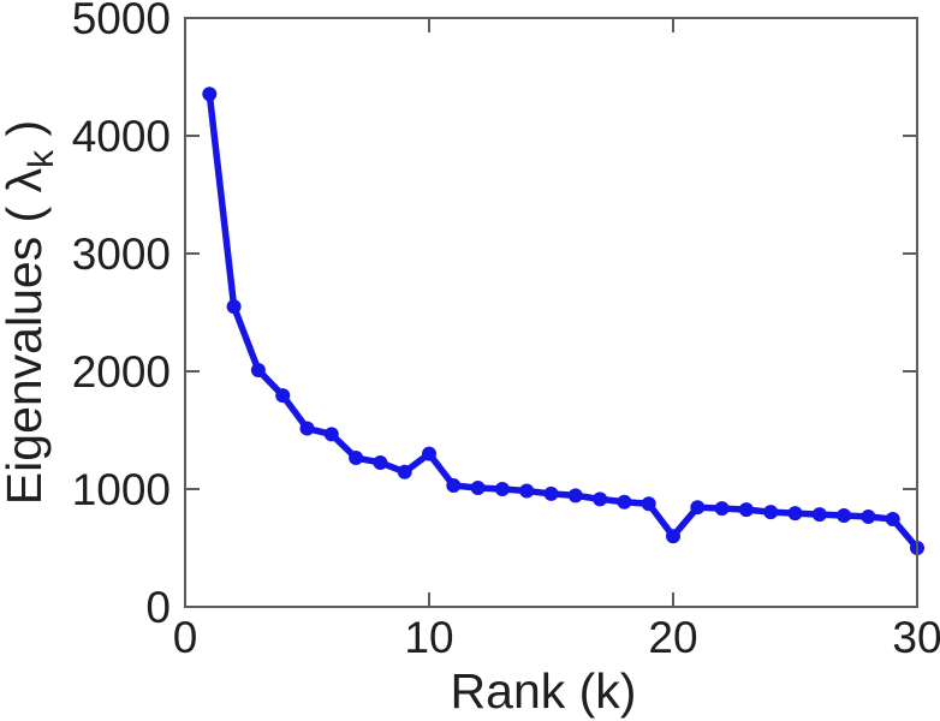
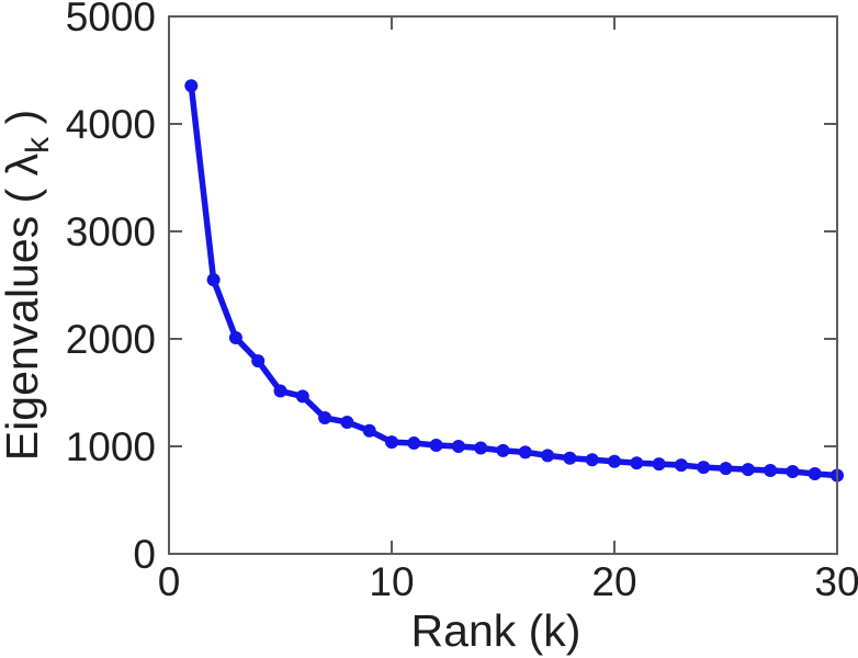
10: 1300 -> 1000
20: 600 -> 900
30: 500 -> 700
